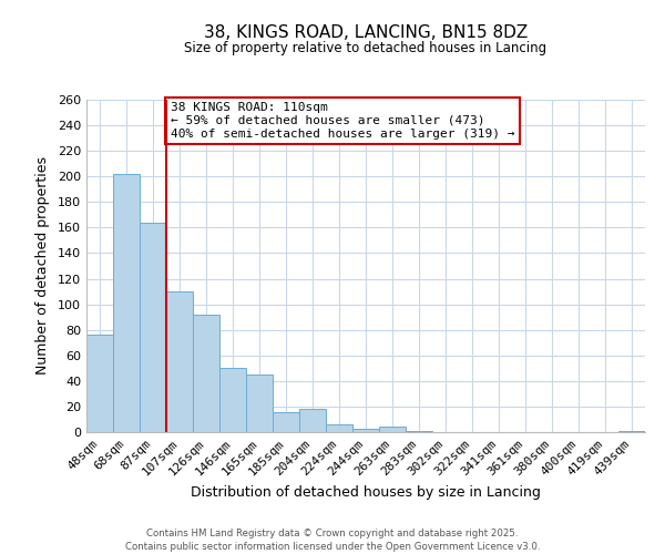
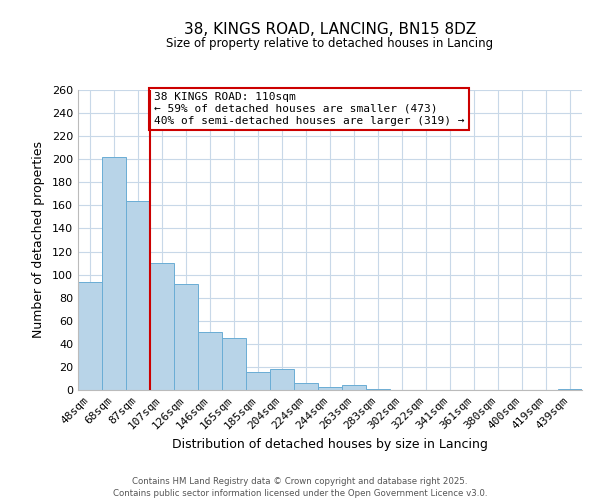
48sqm: 76 -> 94
